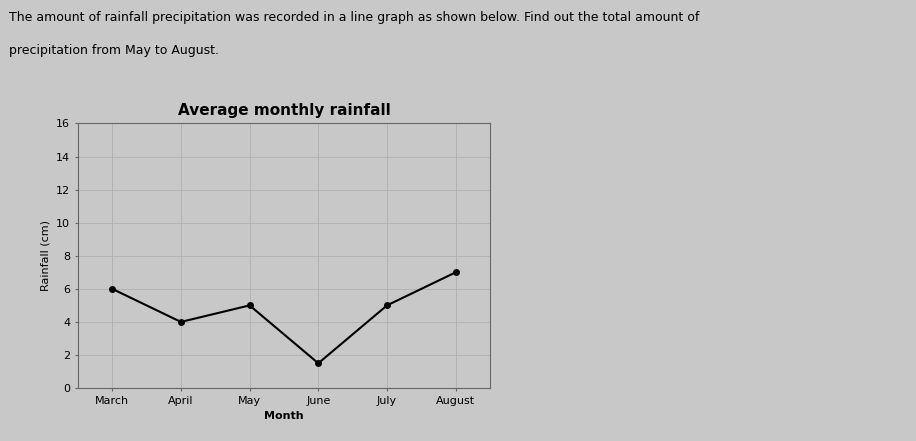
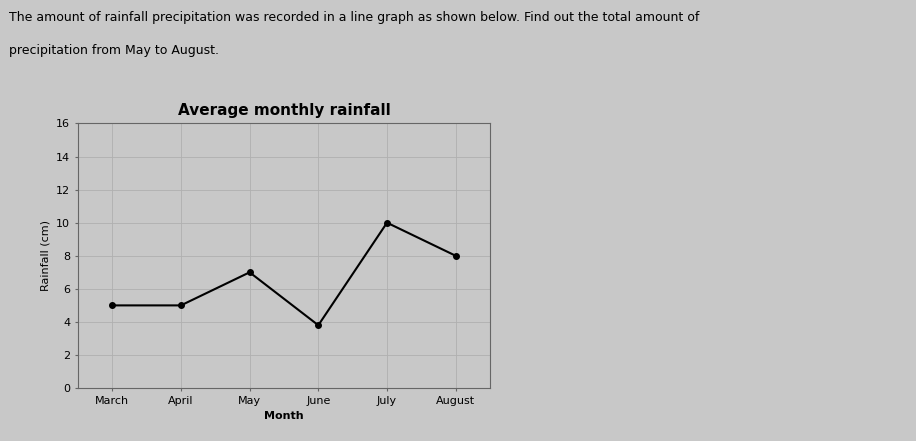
March: 6.0 -> 5.0
April: 4.0 -> 5.0
May: 5.0 -> 7.0
June: 1.5 -> 3.8
July: 5.0 -> 10.0
August: 7.0 -> 8.0
